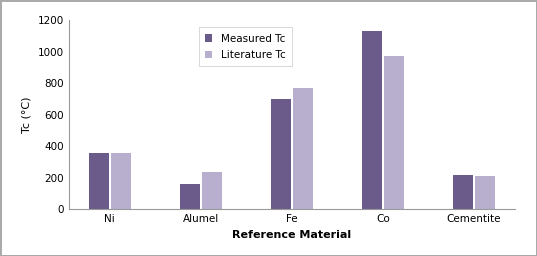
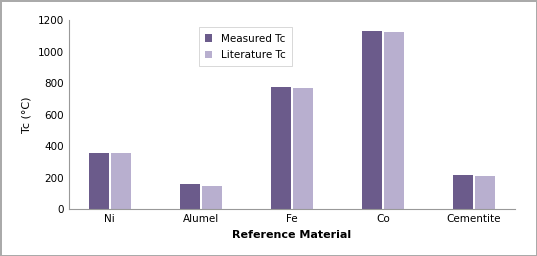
Literature Tc/Alumel: 240 -> 150
Measured Tc/Fe: 700 -> 780
Literature Tc/Co: 970 -> 1120
